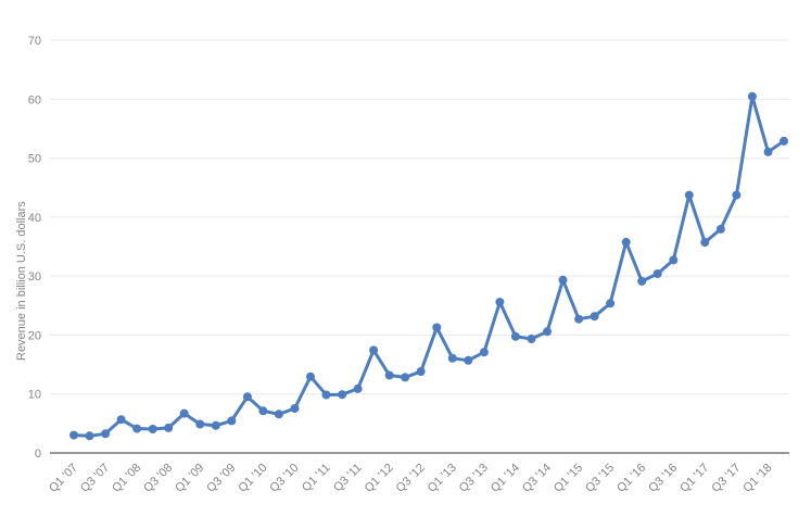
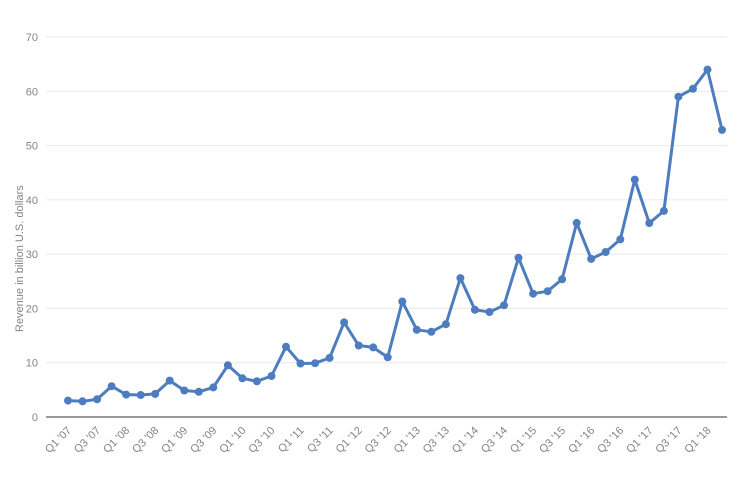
Q3 '12: 14 -> 11
Q3 '17: 44 -> 59
Q1 '18: 51 -> 64
